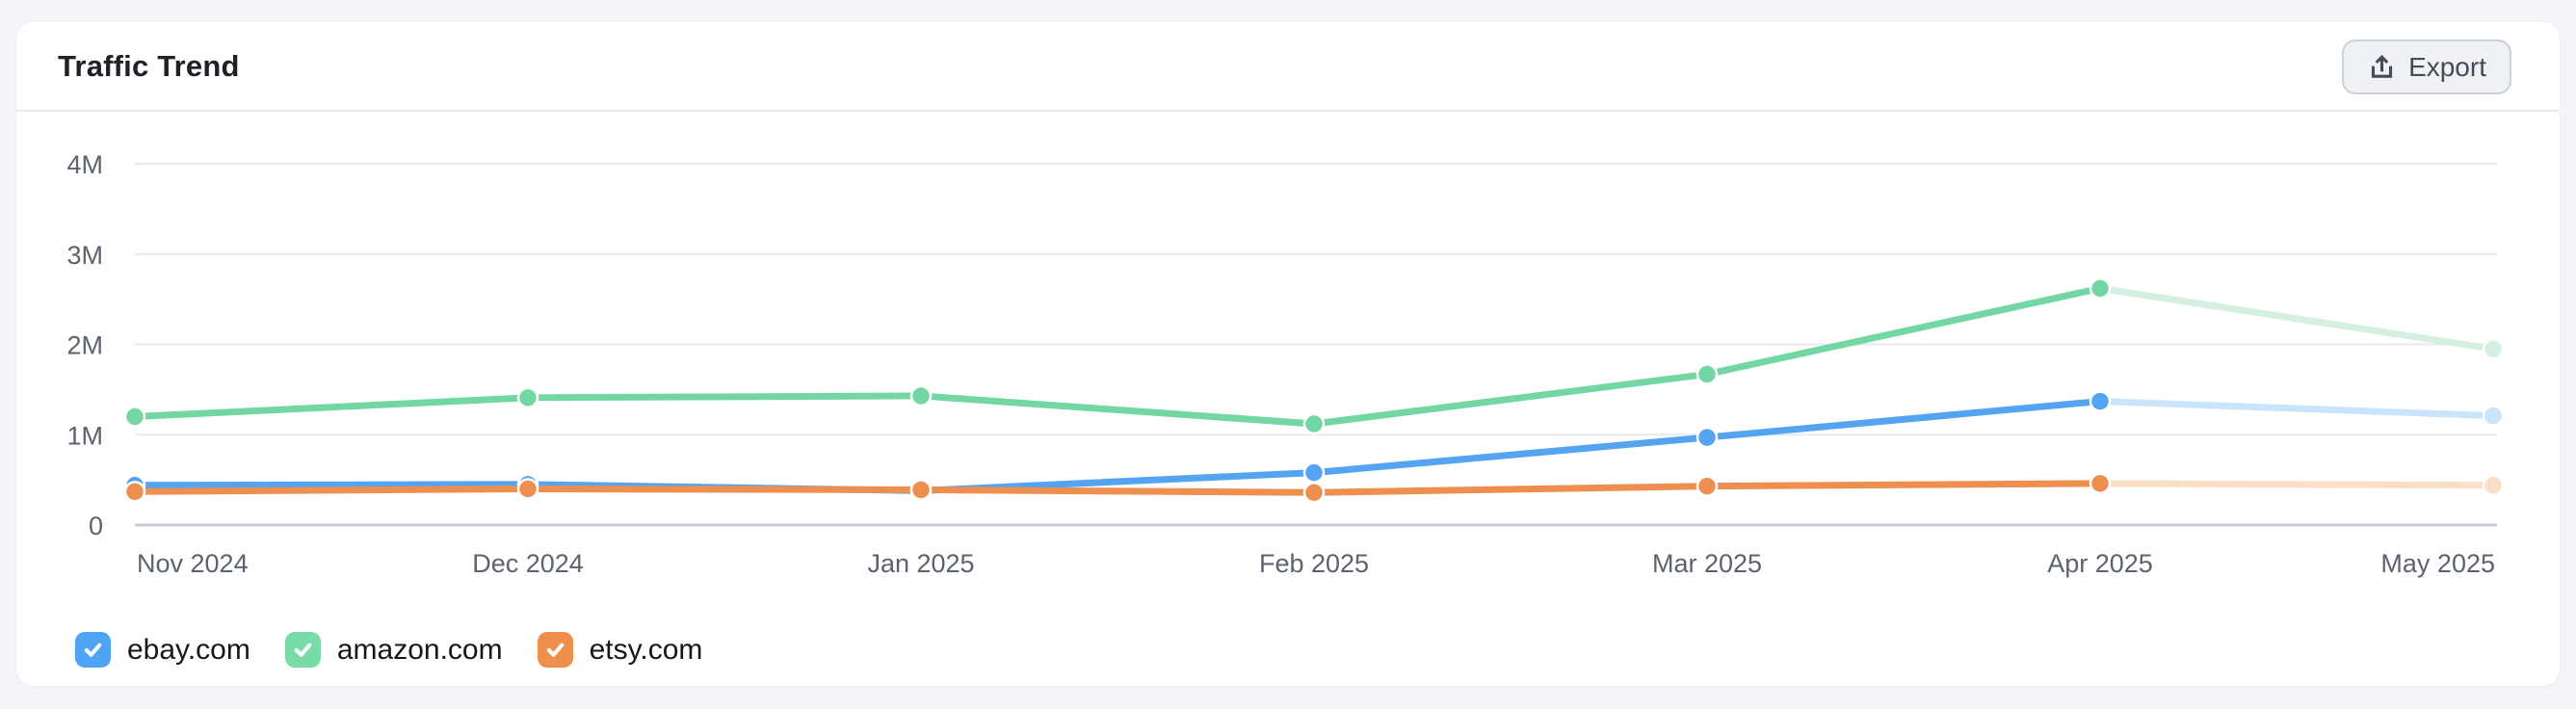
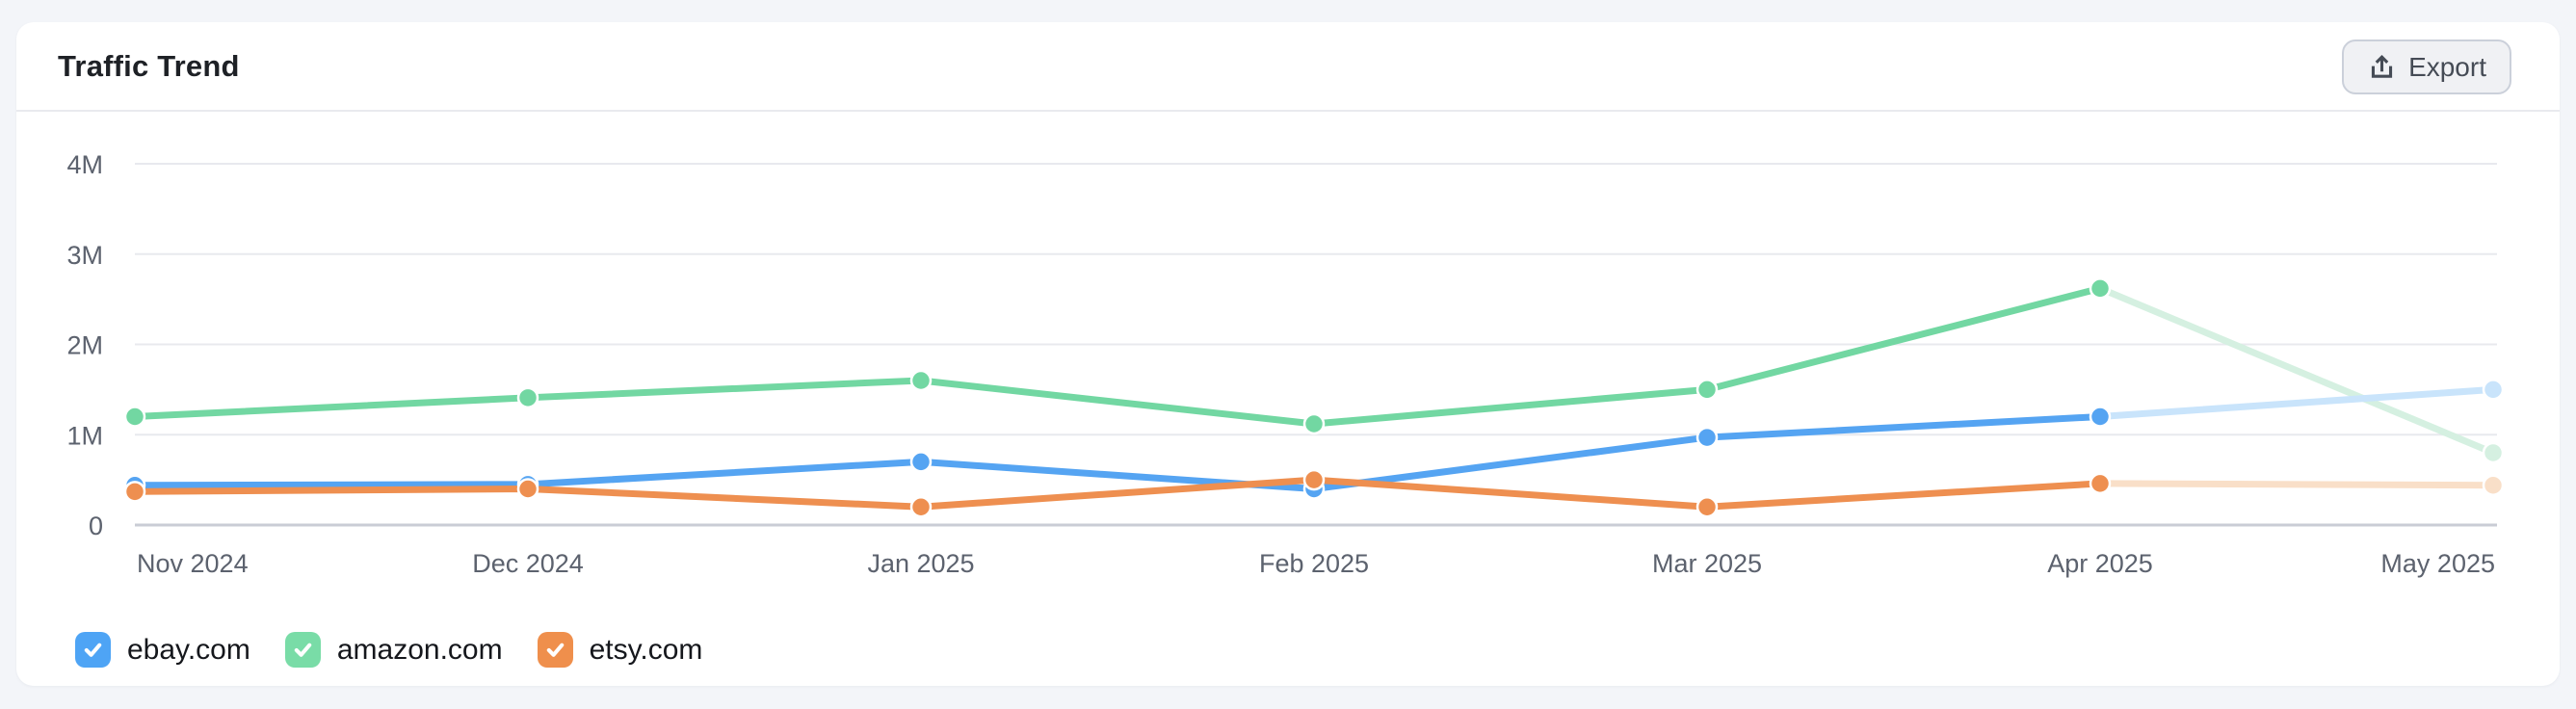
ebay.com/Jan 2025: 0.4M -> 0.7M
amazon.com/Jan 2025: 1.4M -> 1.6M
etsy.com/Jan 2025: 0.4M -> 0.2M
ebay.com/Feb 2025: 0.6M -> 0.4M
etsy.com/Feb 2025: 0.4M -> 0.5M
amazon.com/Mar 2025: 1.7M -> 1.5M
etsy.com/Mar 2025: 0.4M -> 0.2M
ebay.com/Apr 2025: 1.4M -> 1.2M
ebay.com/May 2025: 1.2M -> 1.5M
amazon.com/May 2025: 1.9M -> 0.8M
